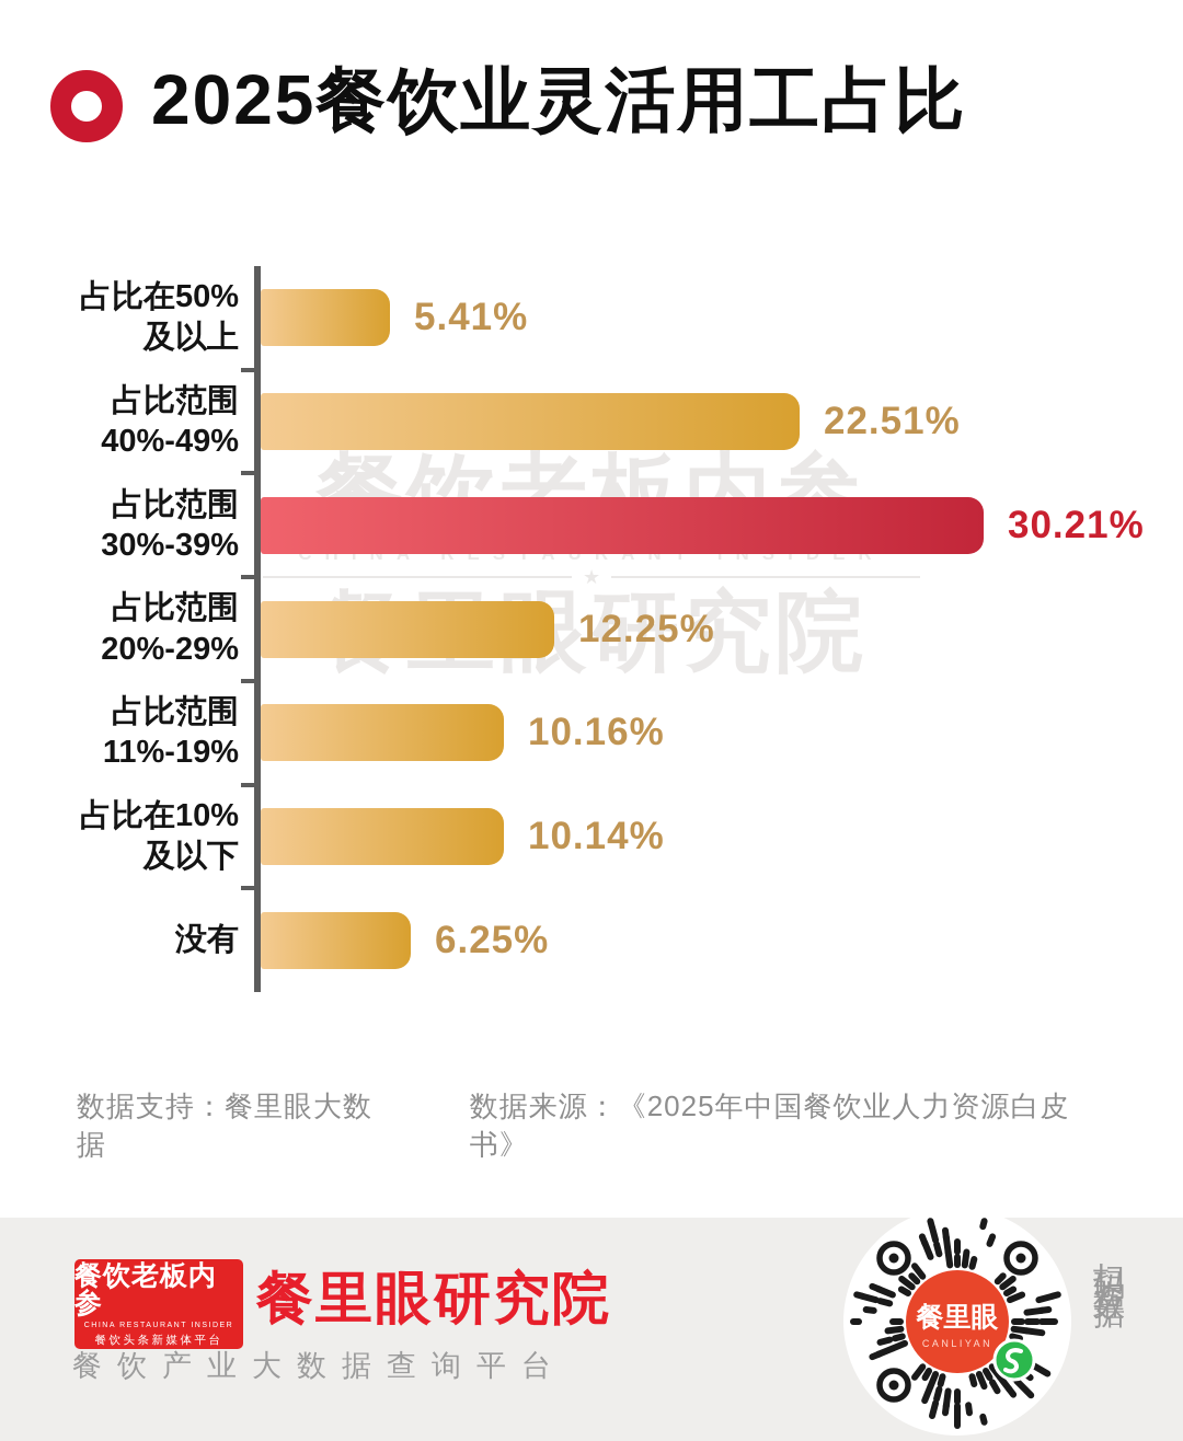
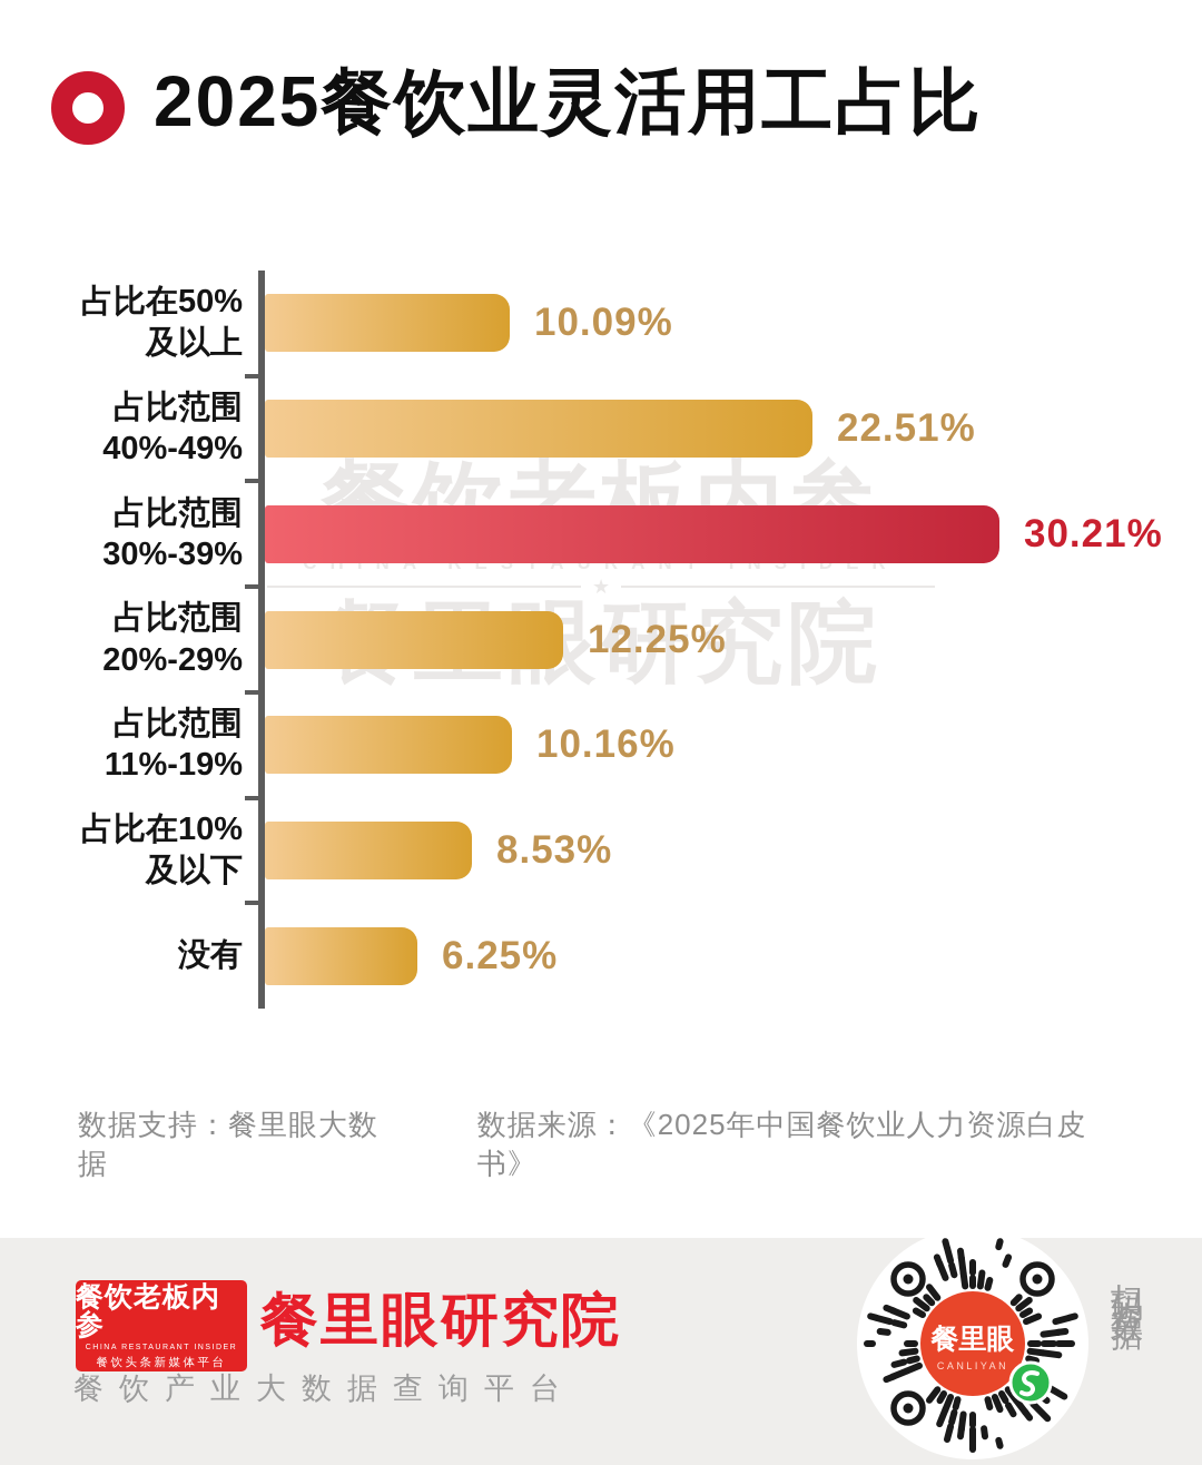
占比在50% 及以上: 5.41% -> 10.09%
占比在10% 及以下: 10.14% -> 8.53%
